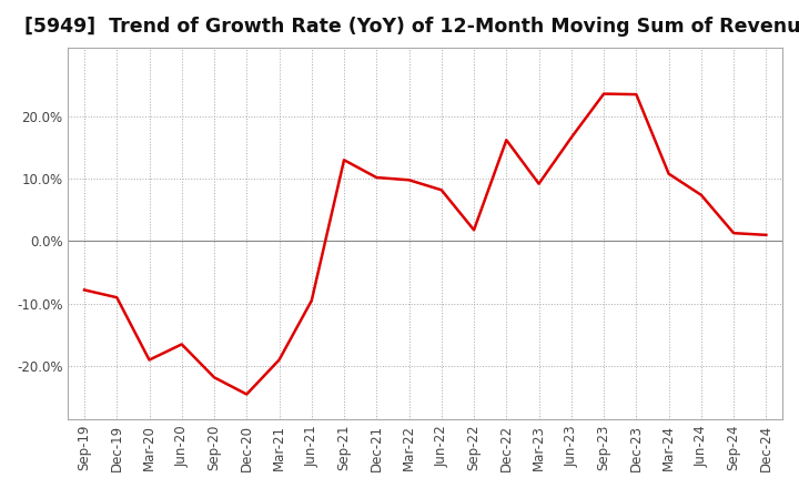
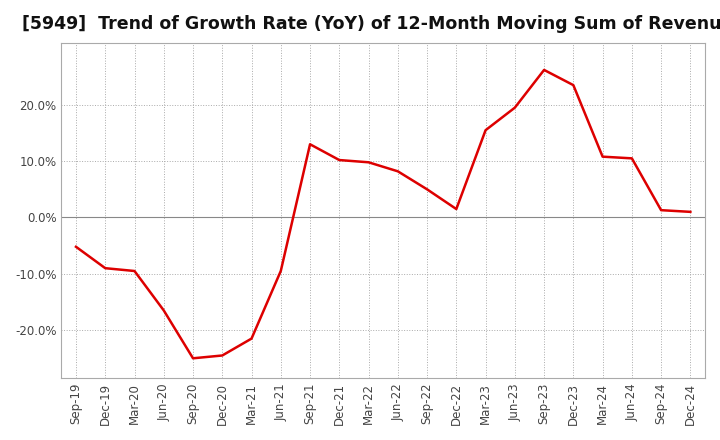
Sep-19: -7.8% -> -5.2%
Mar-20: -19.0% -> -9.5%
Sep-20: -21.8% -> -25.0%
Mar-21: -19.0% -> -21.5%
Sep-22: 1.8% -> 5.0%
Dec-22: 16.2% -> 1.5%
Mar-23: 9.2% -> 15.5%
Jun-23: 16.6% -> 19.5%
Sep-23: 23.6% -> 26.2%
Jun-24: 7.4% -> 10.5%
